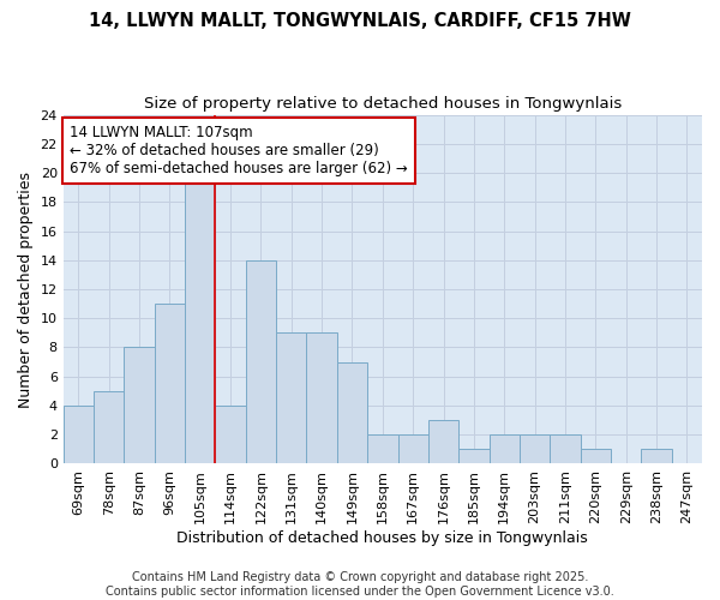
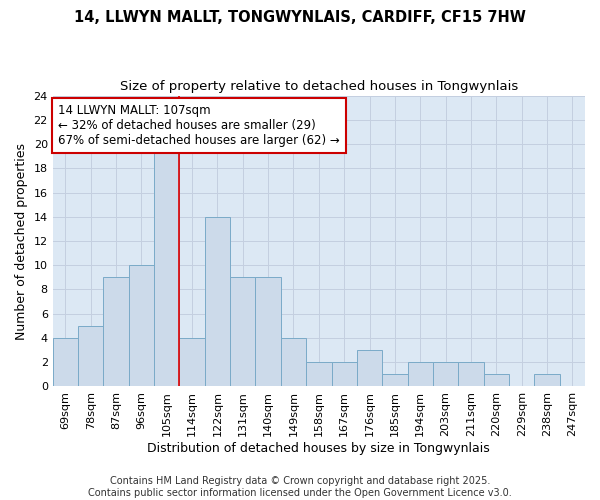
87sqm: 8 -> 9
96sqm: 11 -> 10
149sqm: 7 -> 4
